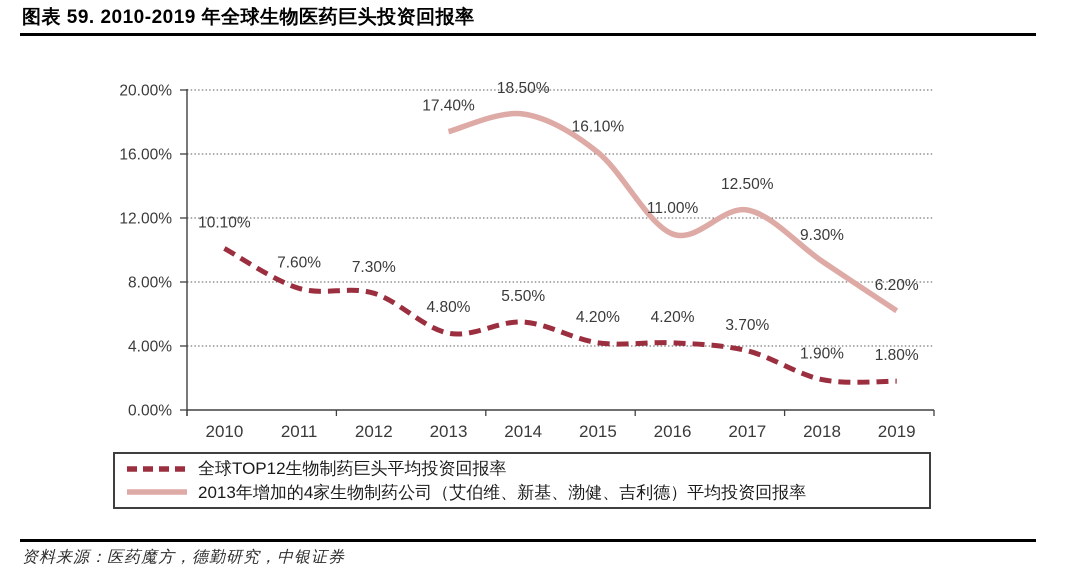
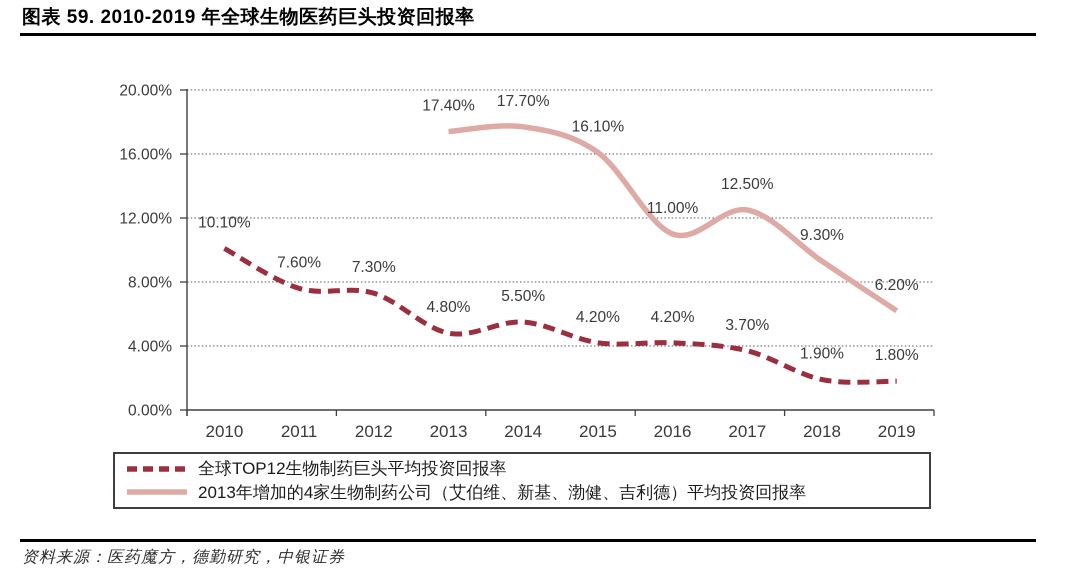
2013年增加的4家生物制药公司（艾伯维、新基、渤健、吉利德）平均投资回报率/2014: 18.50% -> 17.70%
